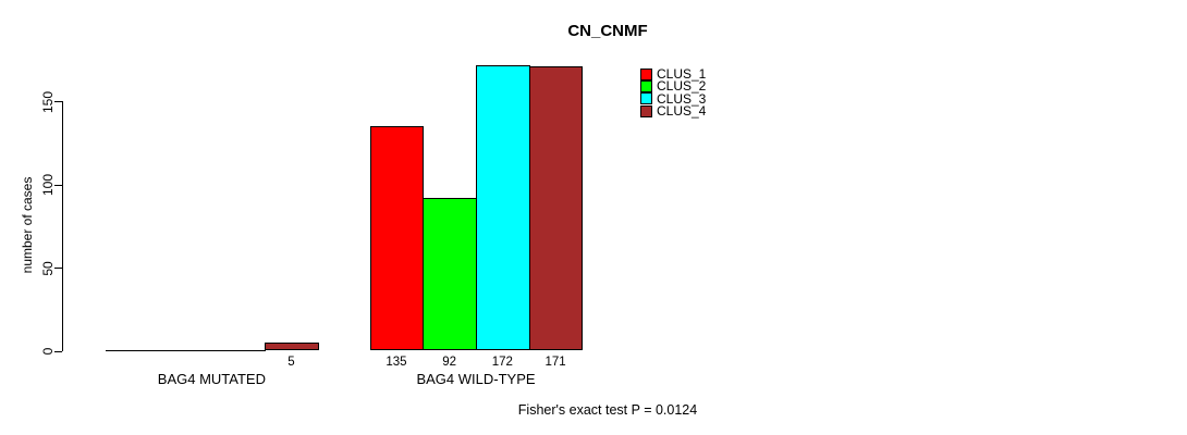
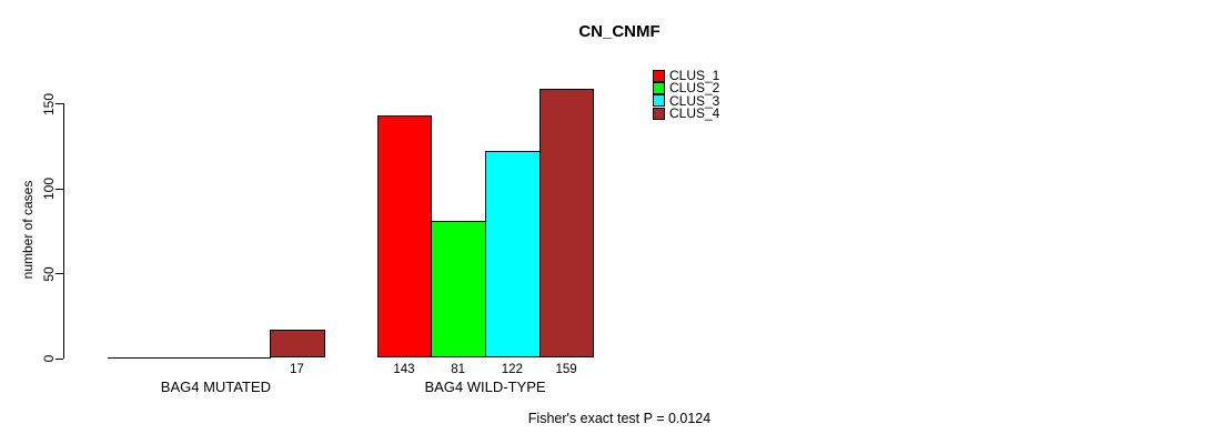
CLUS_4/BAG4 MUTATED: 5 -> 17
CLUS_1/BAG4 WILD-TYPE: 135 -> 143
CLUS_2/BAG4 WILD-TYPE: 92 -> 81
CLUS_3/BAG4 WILD-TYPE: 172 -> 122
CLUS_4/BAG4 WILD-TYPE: 171 -> 159
